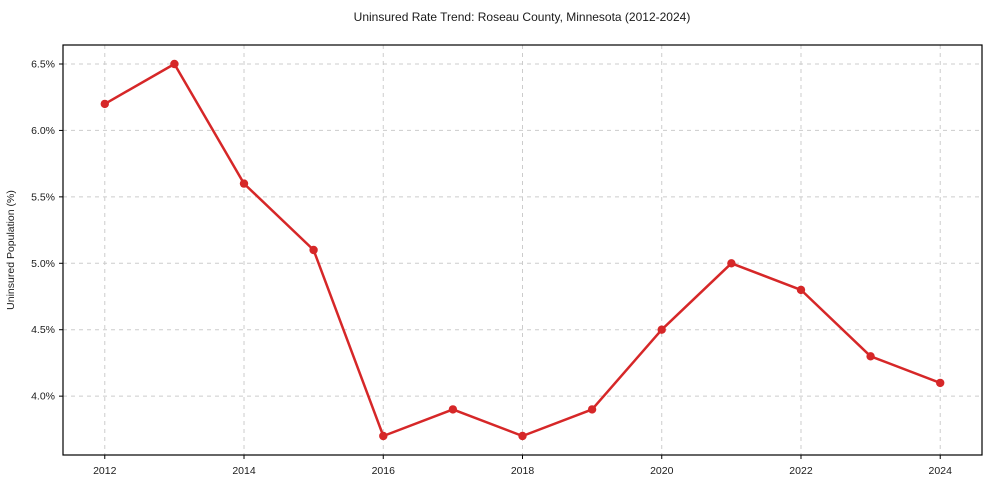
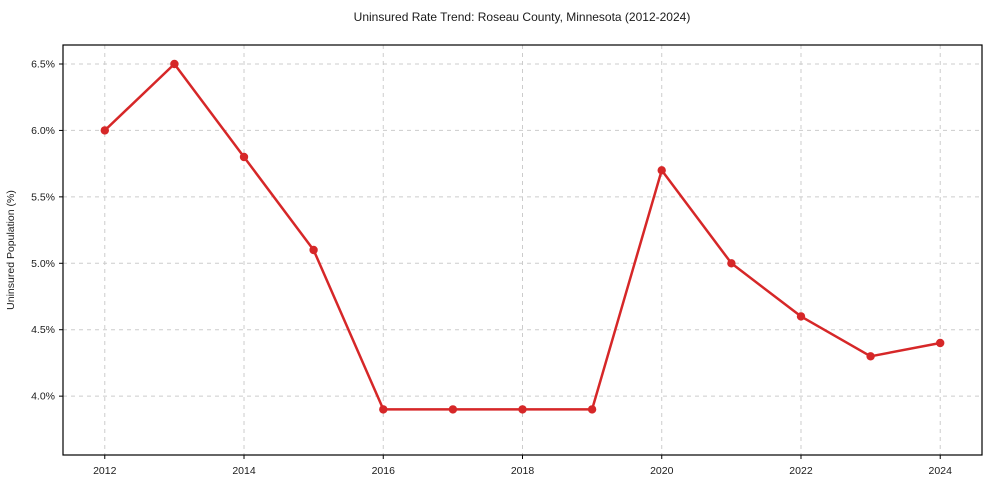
2012: 6.2% -> 6.0%
2014: 5.6% -> 5.8%
2016: 3.7% -> 3.9%
2018: 3.7% -> 3.9%
2020: 4.5% -> 5.7%
2022: 4.8% -> 4.6%
2024: 4.1% -> 4.4%
